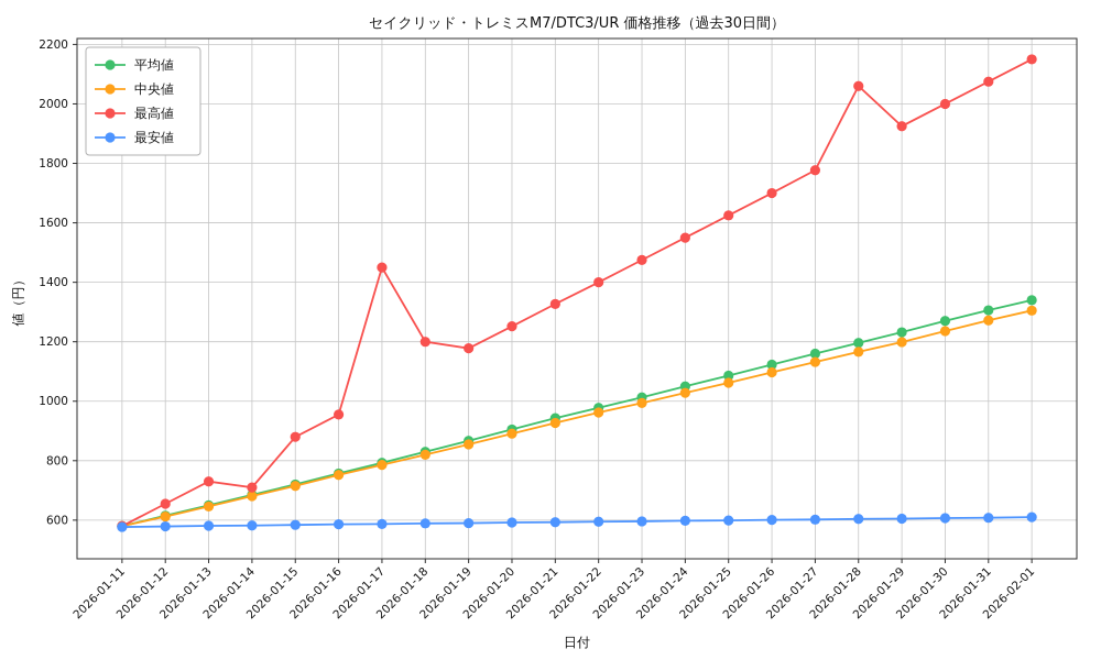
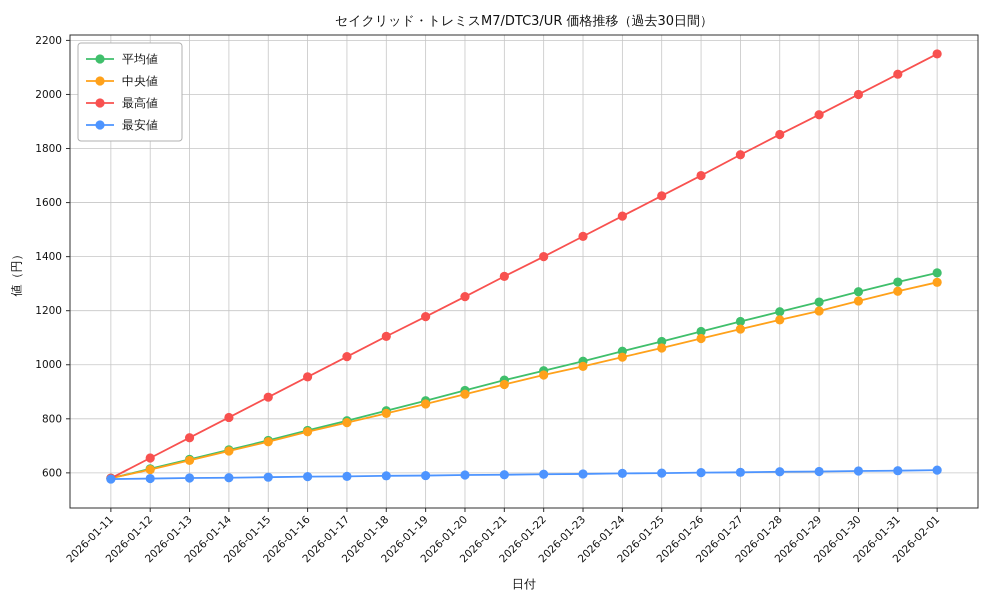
最高値/2026-01-14: 710 -> 800
最高値/2026-01-17: 1450 -> 1030
最高値/2026-01-18: 1200 -> 1100
最高値/2026-01-28: 2060 -> 1850
